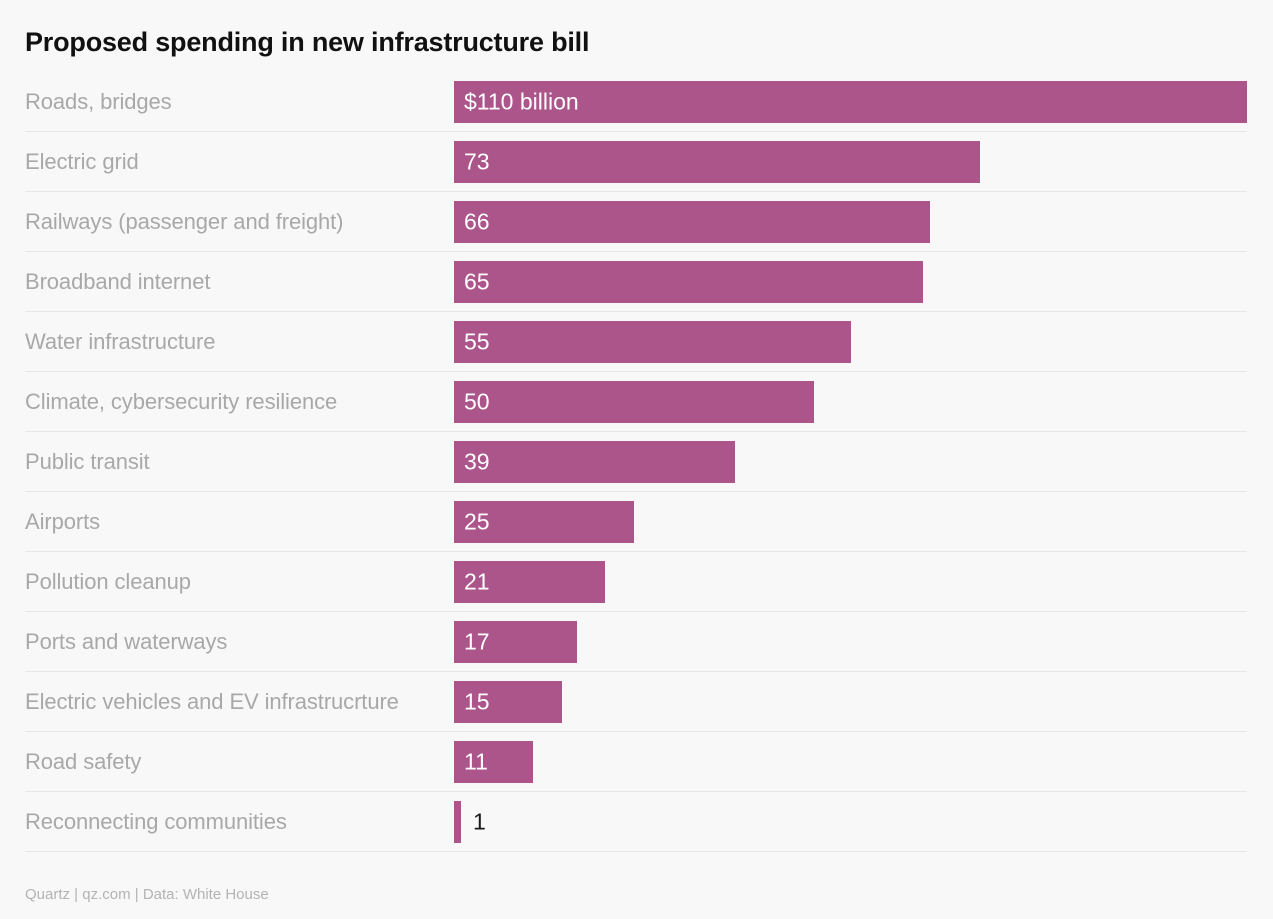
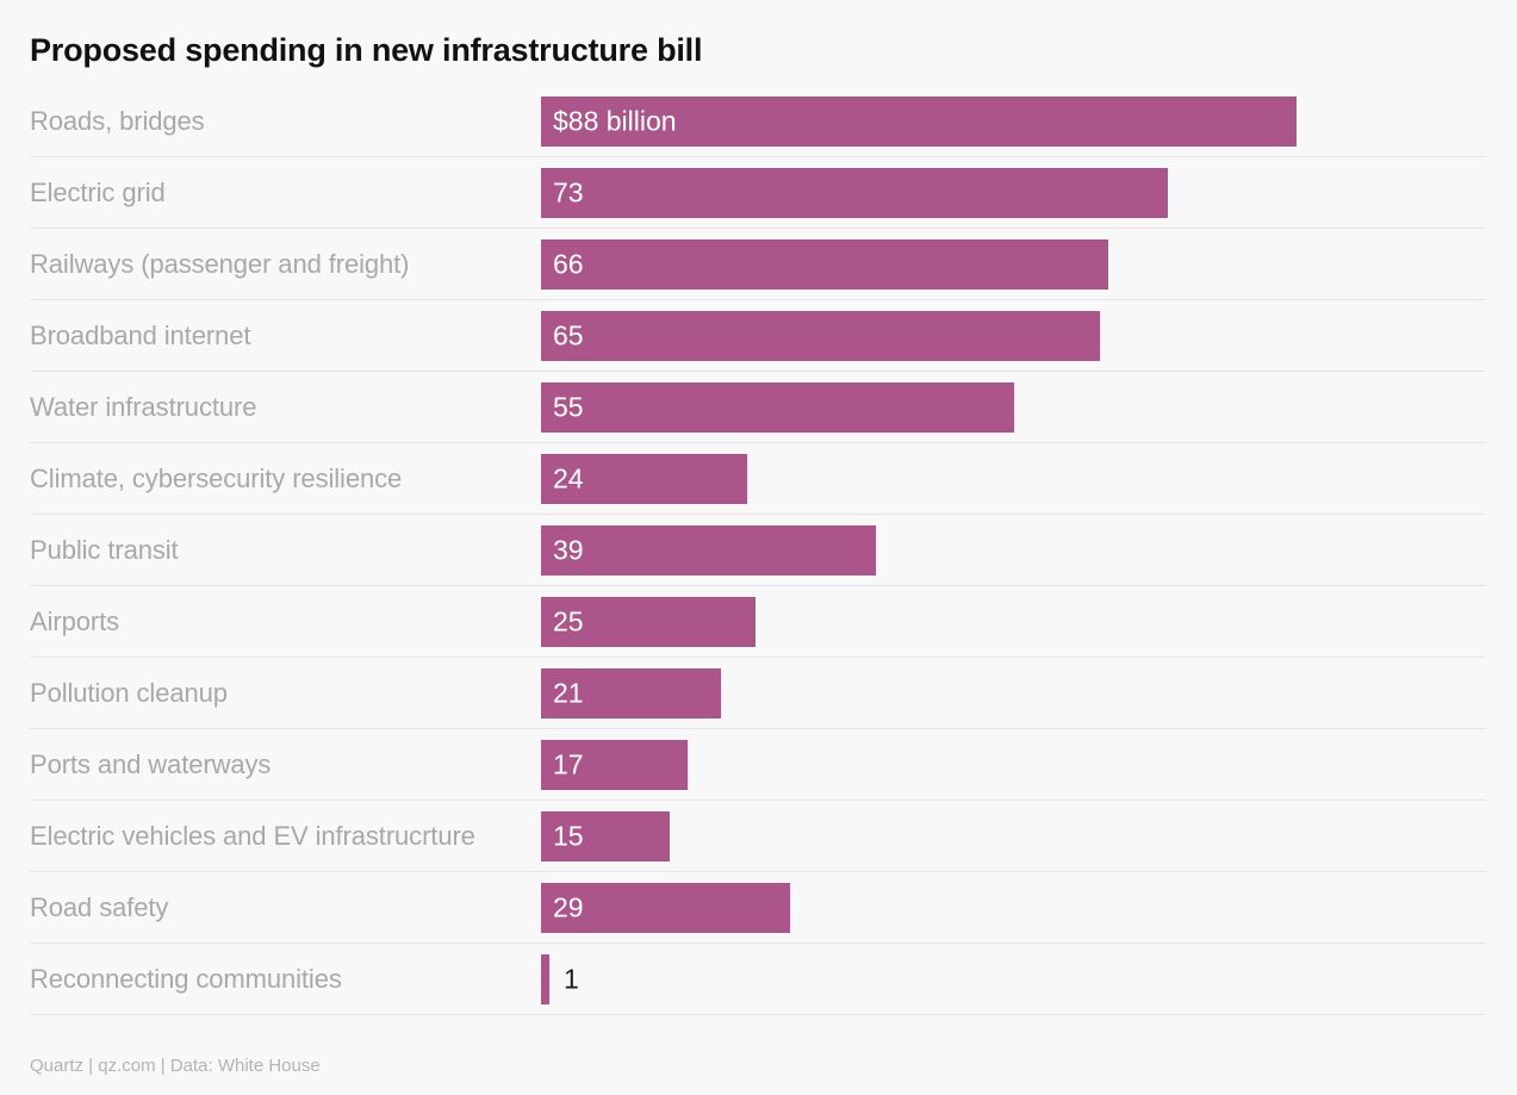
Roads, bridges: $110 -> $88
Climate, cybersecurity resilience: 50 -> 24
Road safety: 11 -> 29
